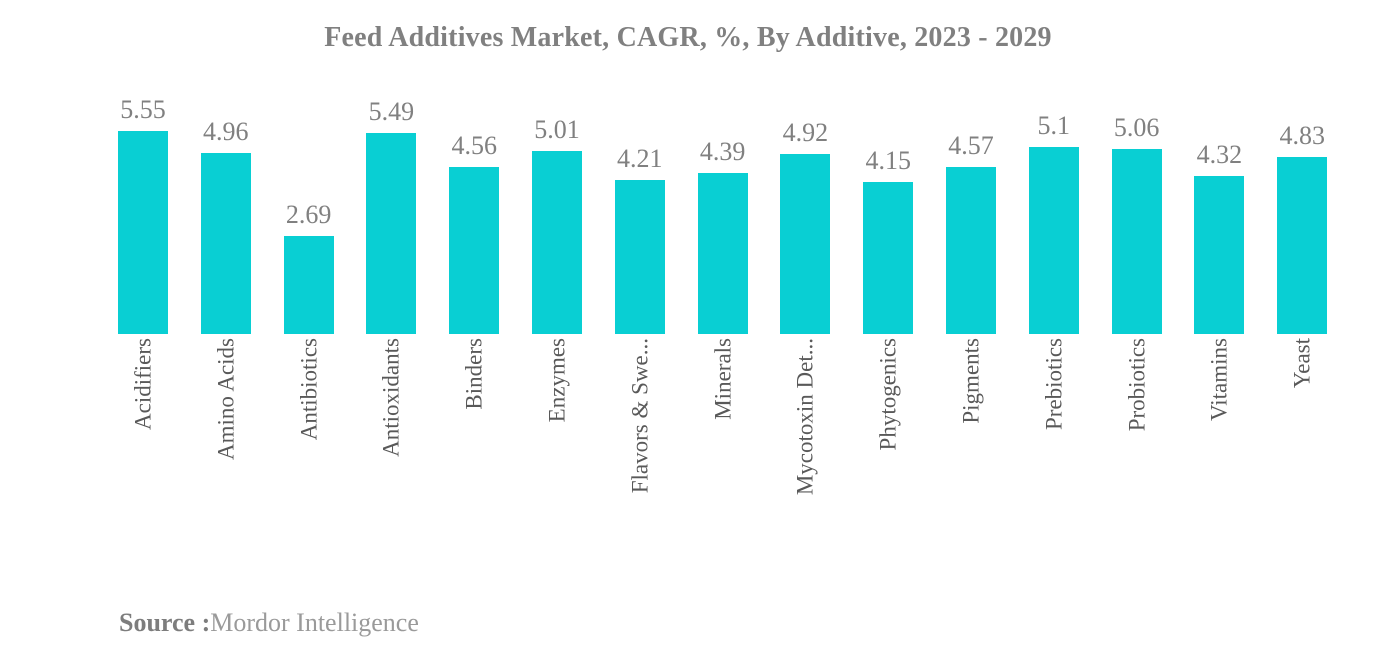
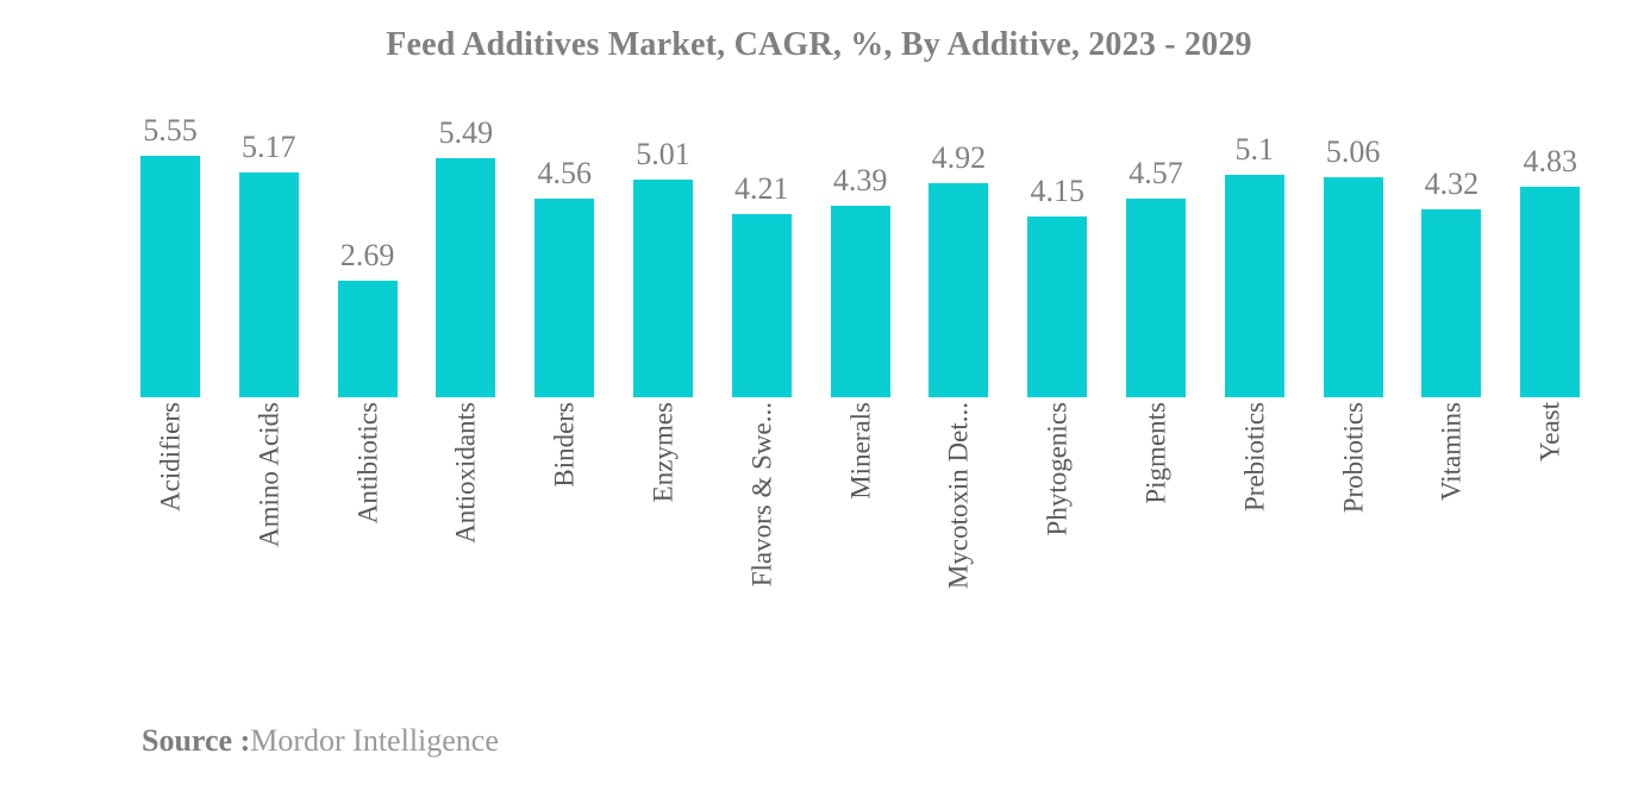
Amino Acids: 4.96 -> 5.17
